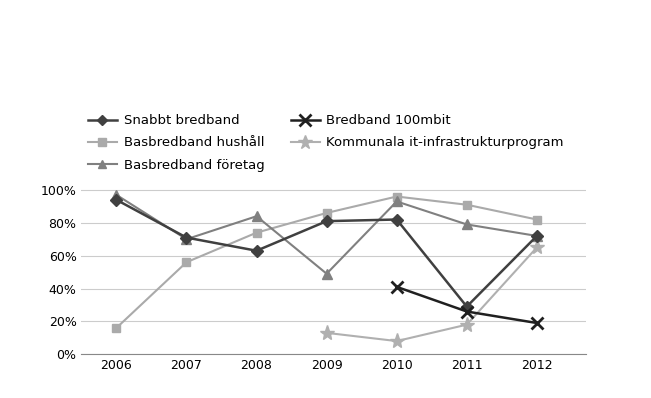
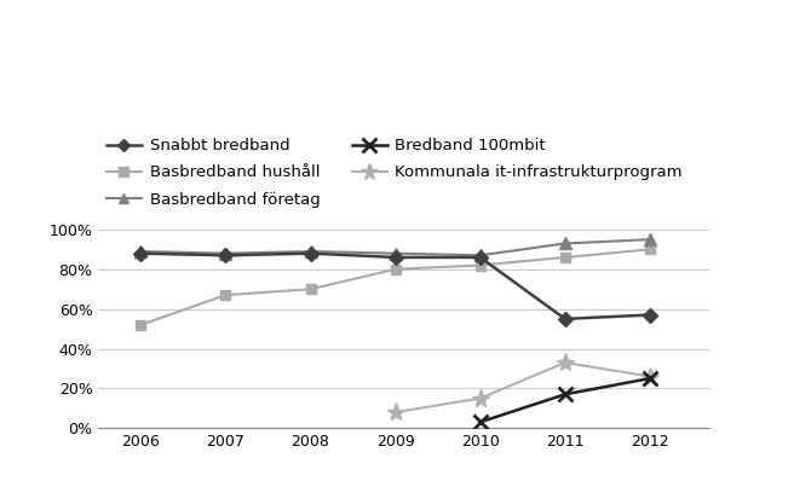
Snabbt bredband/2006: 94% -> 88%
Basbredband hushåll/2006: 16% -> 52%
Basbredband företag/2006: 97% -> 89%
Snabbt bredband/2007: 71% -> 87%
Basbredband hushåll/2007: 56% -> 67%
Basbredband företag/2007: 70% -> 88%
Snabbt bredband/2008: 63% -> 88%
Basbredband hushåll/2008: 74% -> 70%
Basbredband företag/2008: 84% -> 89%
Snabbt bredband/2009: 81% -> 86%
Basbredband hushåll/2009: 86% -> 80%
Basbredband företag/2009: 49% -> 88%
Kommunala it-infrastrukturprogram/2009: 13% -> 8%
Snabbt bredband/2010: 82% -> 86%
Basbredband hushåll/2010: 96% -> 82%
Basbredband företag/2010: 93% -> 87%
Bredband 100mbit/2010: 41% -> 3%
Kommunala it-infrastrukturprogram/2010: 8% -> 15%
Snabbt bredband/2011: 29% -> 55%
Basbredband hushåll/2011: 91% -> 86%
Basbredband företag/2011: 79% -> 93%
Bredband 100mbit/2011: 26% -> 17%
Kommunala it-infrastrukturprogram/2011: 18% -> 33%
Snabbt bredband/2012: 72% -> 57%
Basbredband hushåll/2012: 82% -> 90%
Basbredband företag/2012: 72% -> 95%
Bredband 100mbit/2012: 19% -> 25%
Kommunala it-infrastrukturprogram/2012: 65% -> 26%
